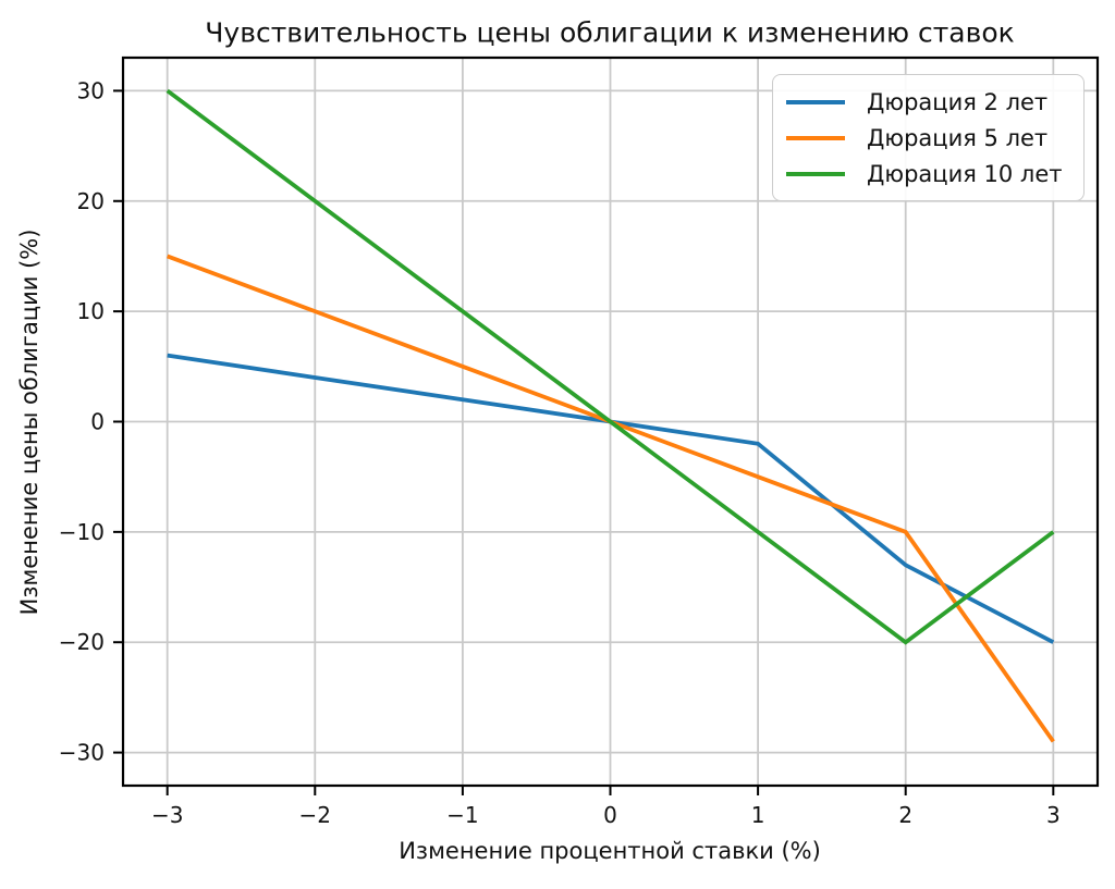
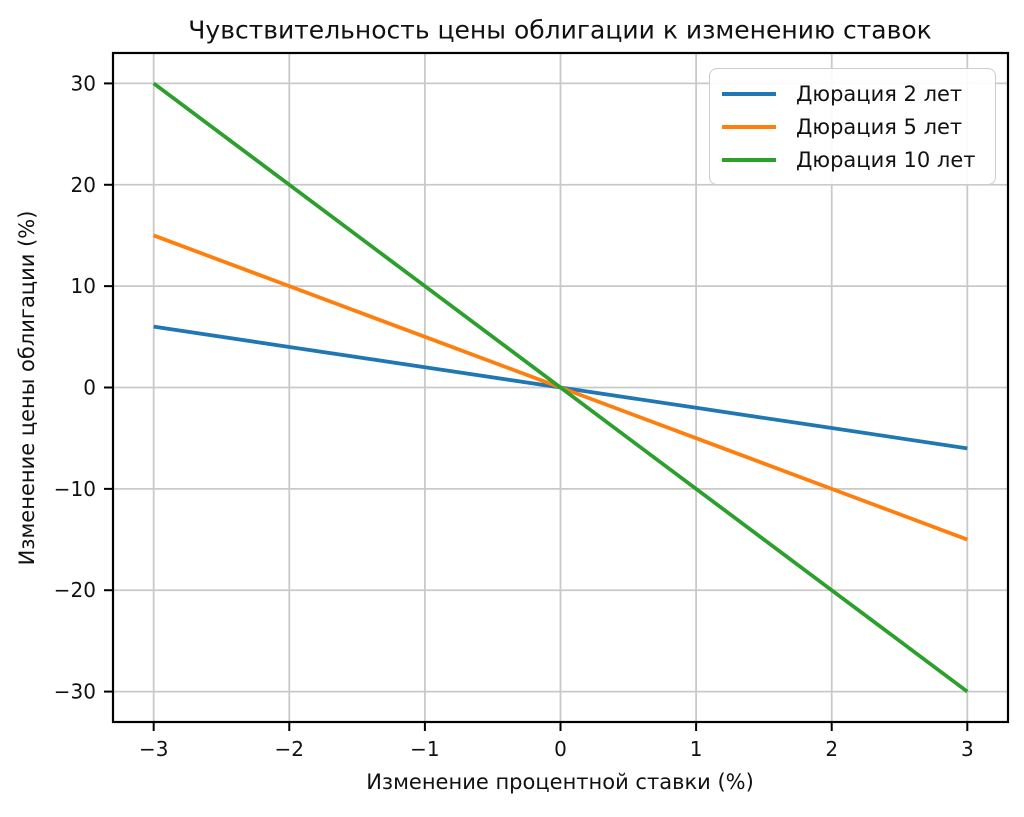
Дюрация 2 лет/2: -13 -> -4
Дюрация 2 лет/3: -20 -> -6
Дюрация 5 лет/3: -29 -> -15
Дюрация 10 лет/3: -10 -> -30
